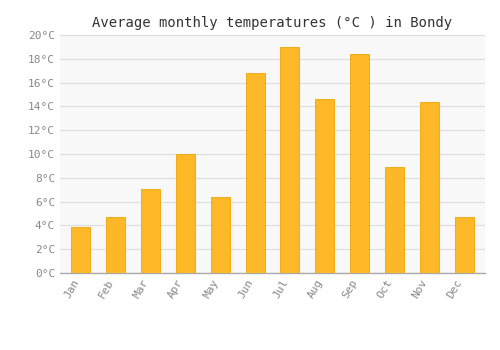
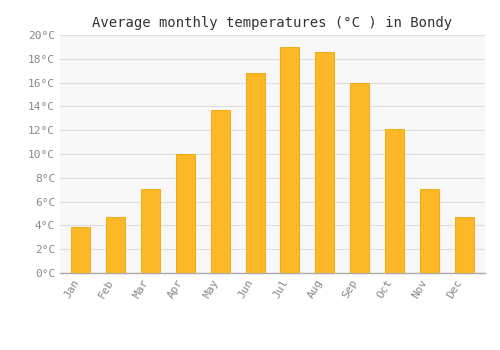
May: 6.4°C -> 13.7°C
Aug: 14.6°C -> 18.6°C
Sep: 18.4°C -> 16.0°C
Oct: 8.9°C -> 12.1°C
Nov: 14.4°C -> 7.1°C
